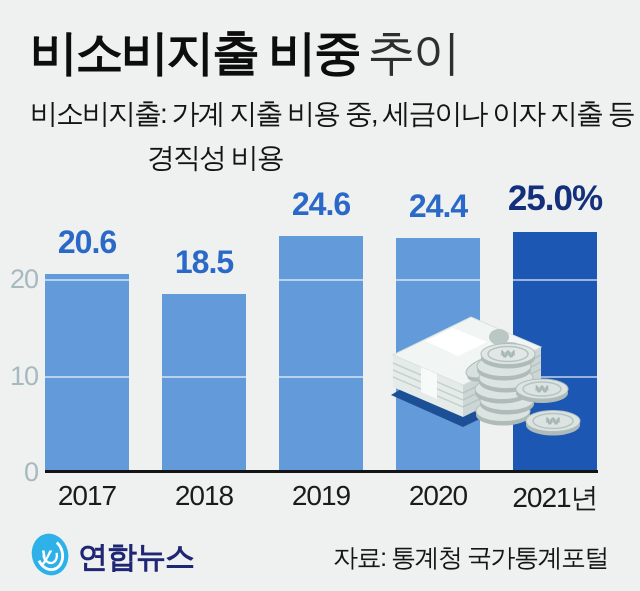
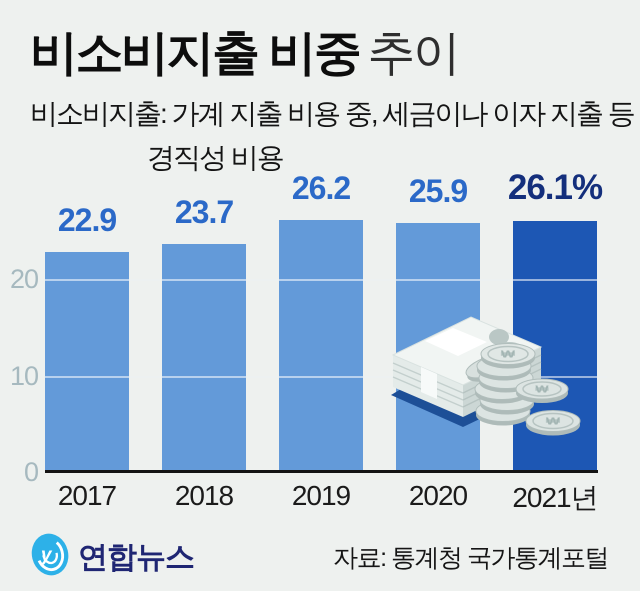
2017: 20.6 -> 22.9
2018: 18.5 -> 23.7
2019: 24.6 -> 26.2
2020: 24.4 -> 25.9
2021년: 25.0% -> 26.1%
